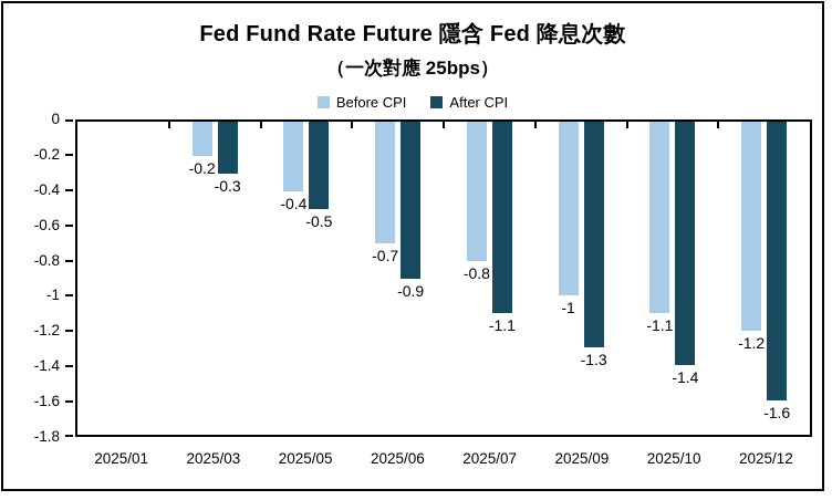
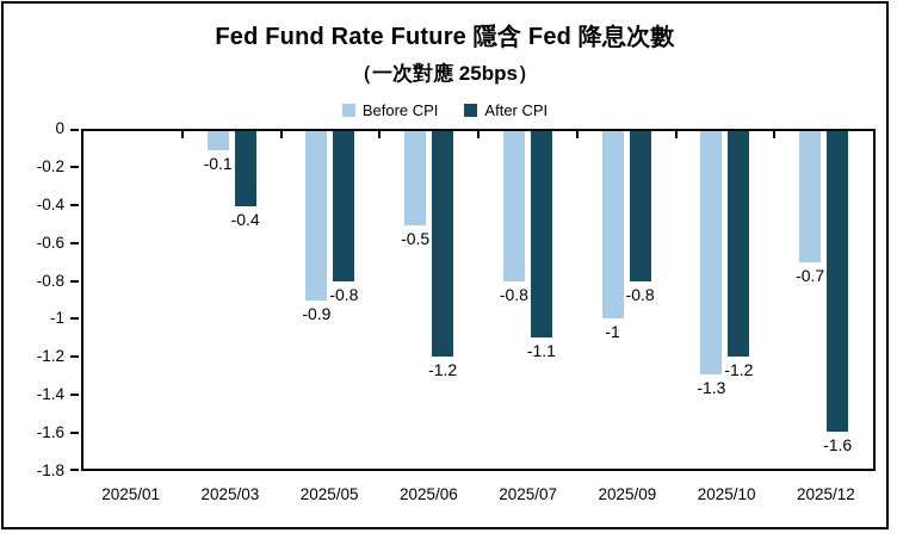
Before CPI/2025/03: -0.2 -> -0.1
After CPI/2025/03: -0.3 -> -0.4
Before CPI/2025/05: -0.4 -> -0.9
After CPI/2025/05: -0.5 -> -0.8
Before CPI/2025/06: -0.7 -> -0.5
After CPI/2025/06: -0.9 -> -1.2
After CPI/2025/09: -1.3 -> -0.8
Before CPI/2025/10: -1.1 -> -1.3
After CPI/2025/10: -1.4 -> -1.2
Before CPI/2025/12: -1.2 -> -0.7
